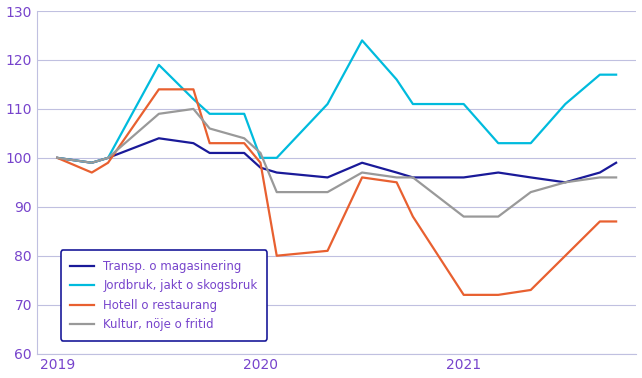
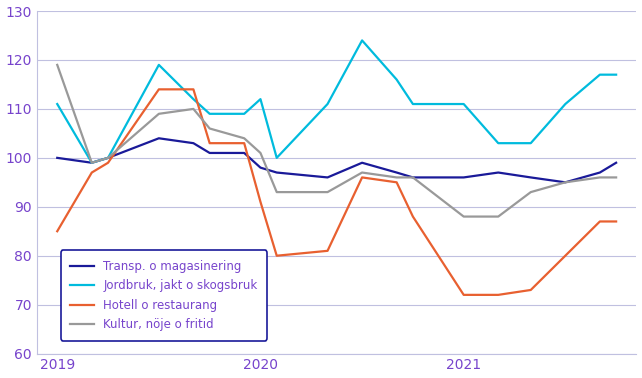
Jordbruk, jakt o skogsbruk/2019: 100 -> 111
Hotell o restaurang/2019: 100 -> 85
Kultur, nöje o fritid/2019: 100 -> 119
Jordbruk, jakt o skogsbruk/2020: 100 -> 112
Hotell o restaurang/2020: 99 -> 91
